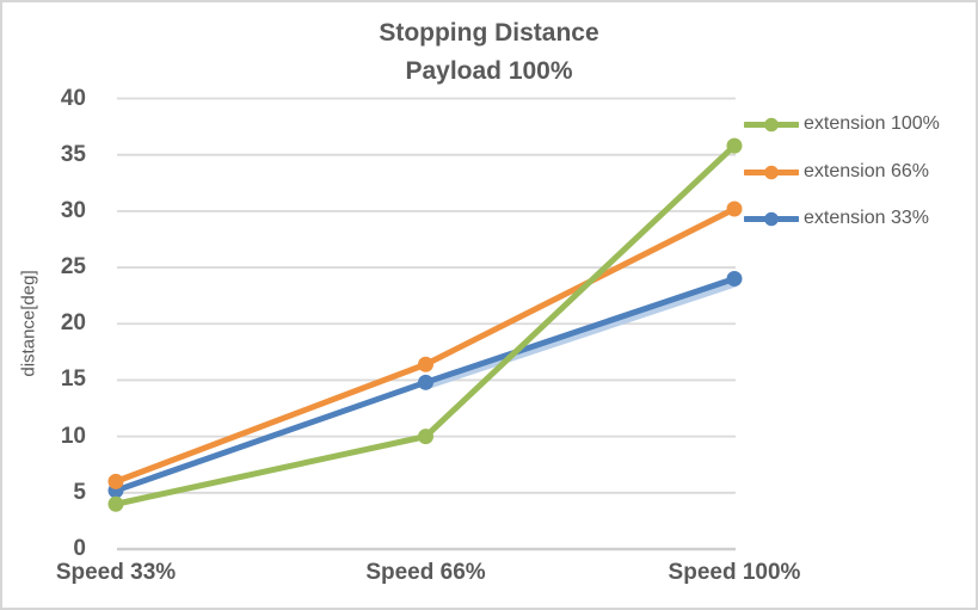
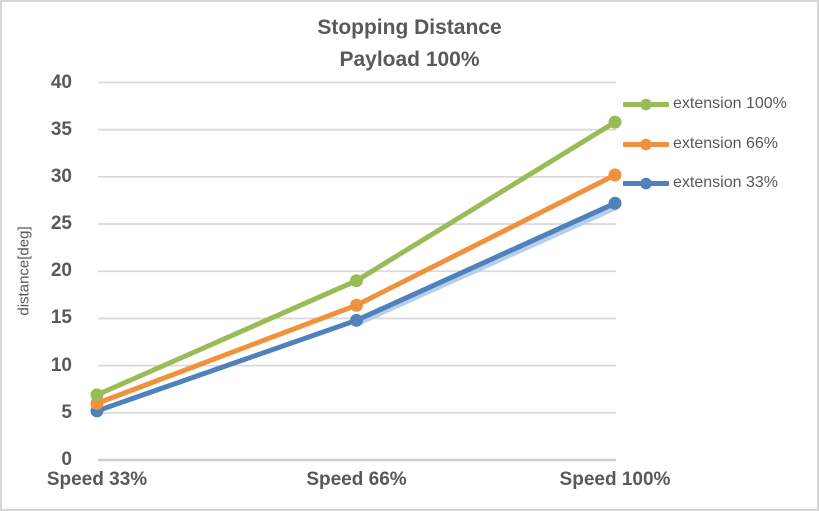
extension 100%/Speed 33%: 4 -> 7
extension 100%/Speed 66%: 10 -> 19
extension 33%/Speed 100%: 24 -> 27
